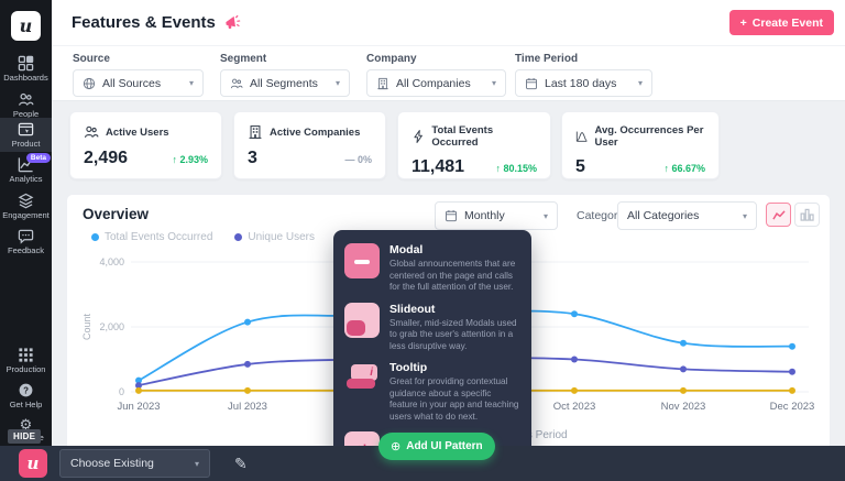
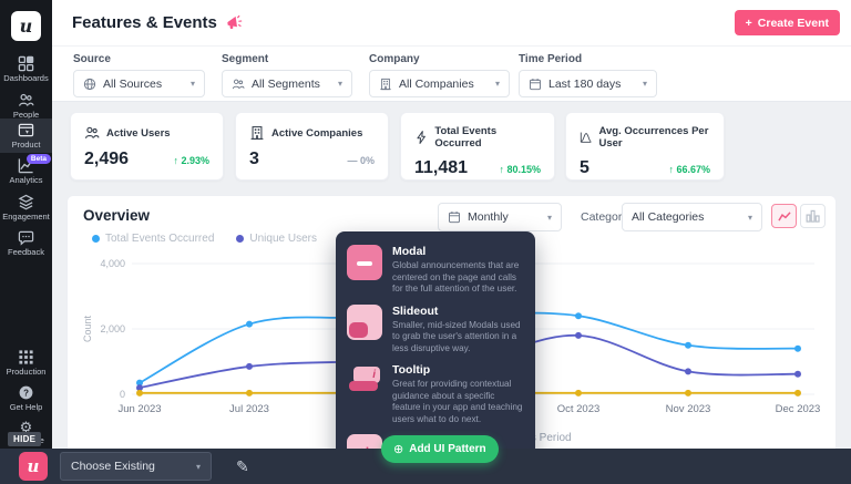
Unique Users/Oct 2023: 1000 -> 1800
